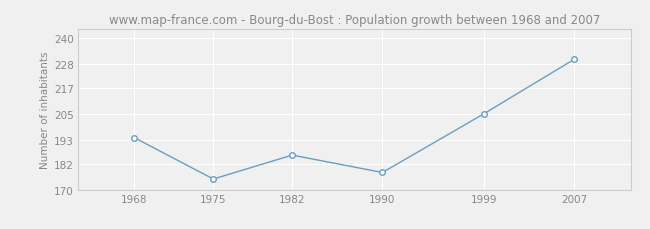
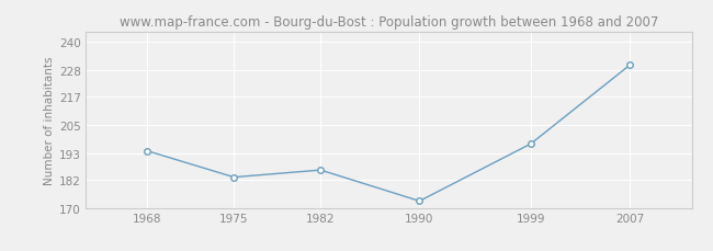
1975: 175 -> 183
1990: 178 -> 173
1999: 205 -> 197
